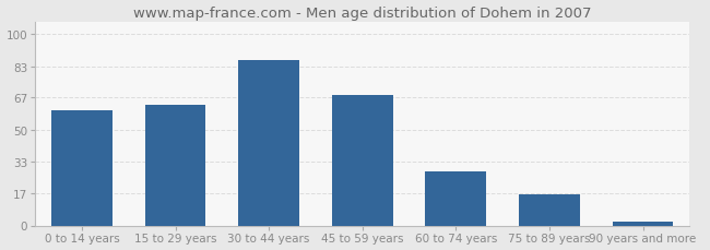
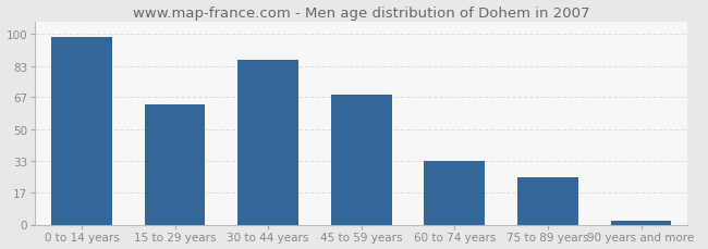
0 to 14 years: 60 -> 98
60 to 74 years: 28 -> 33
75 to 89 years: 16 -> 25
